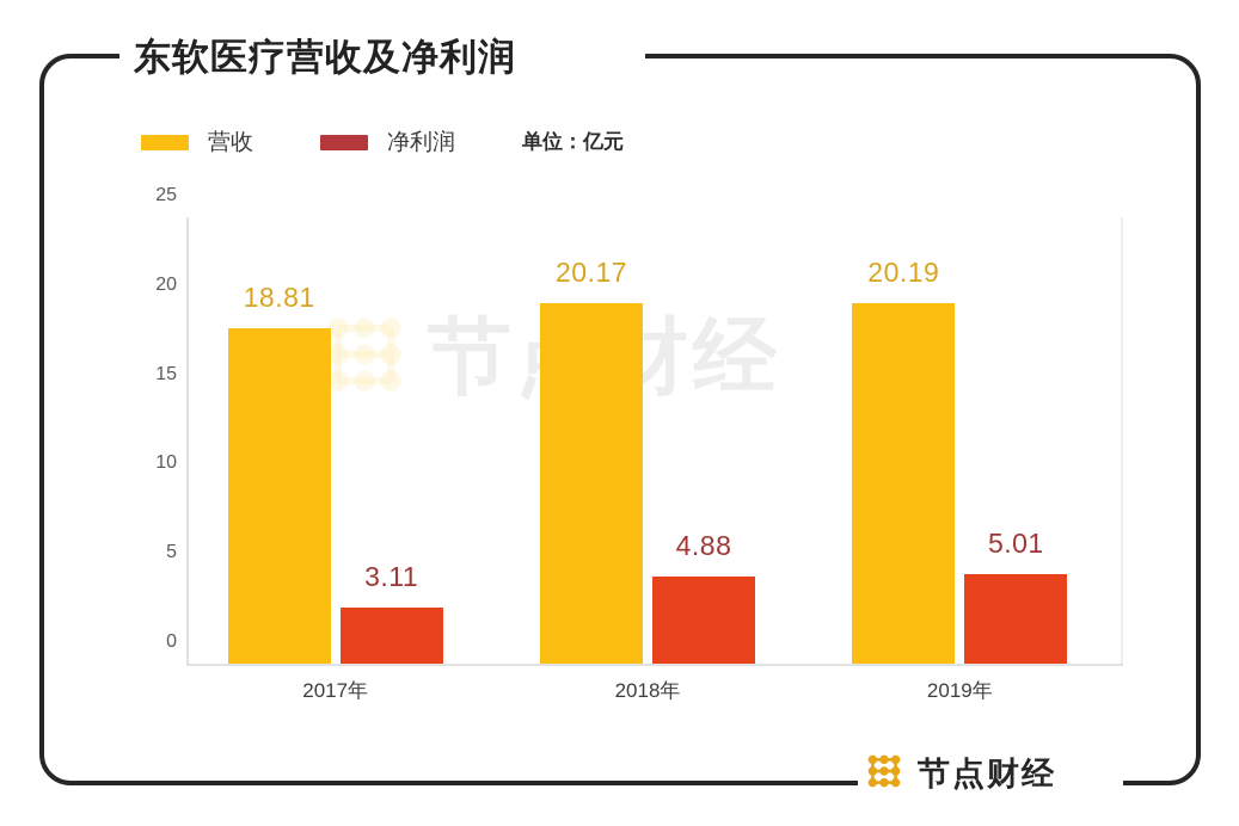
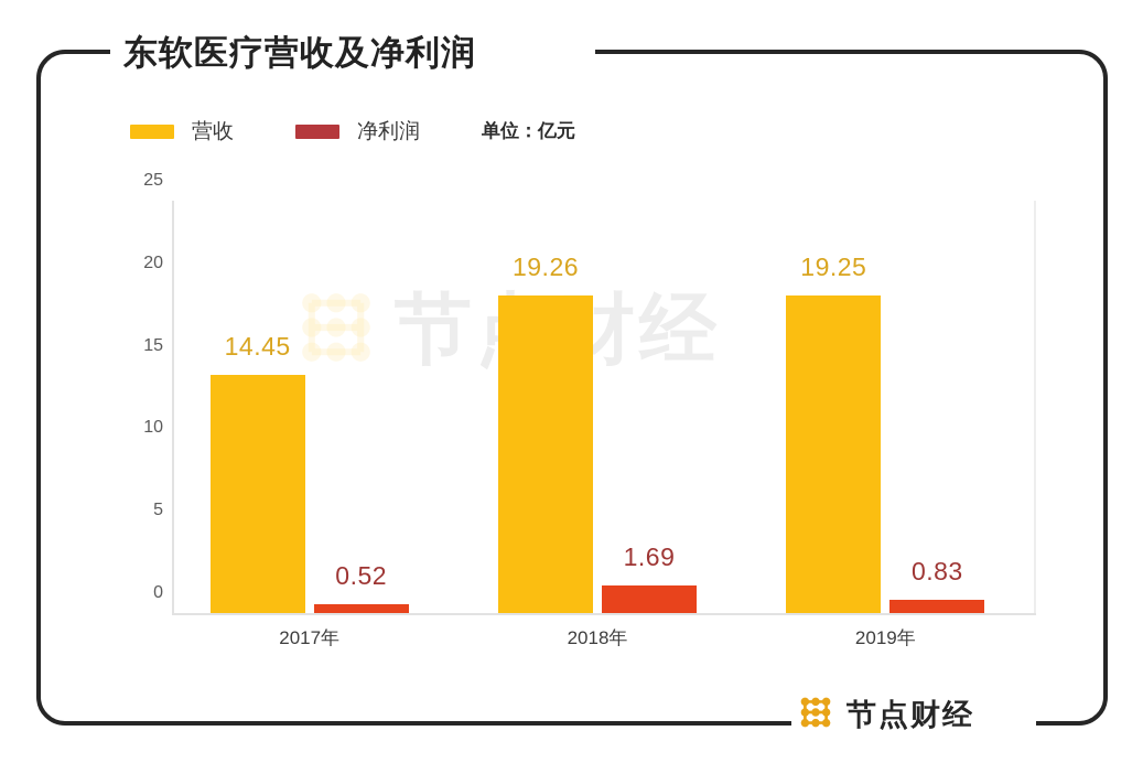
营收/2017年: 18.81 -> 14.45
净利润/2017年: 3.11 -> 0.52
营收/2018年: 20.17 -> 19.26
净利润/2018年: 4.88 -> 1.69
营收/2019年: 20.19 -> 19.25
净利润/2019年: 5.01 -> 0.83
